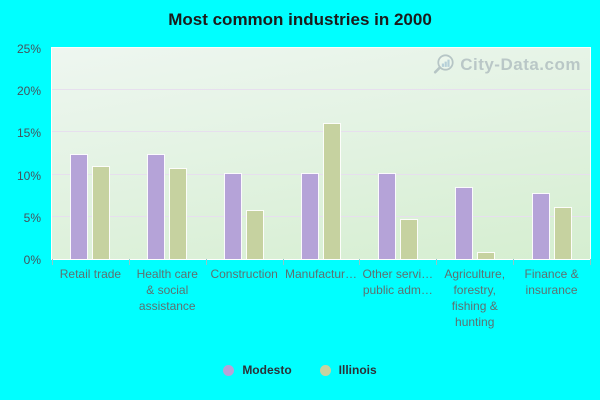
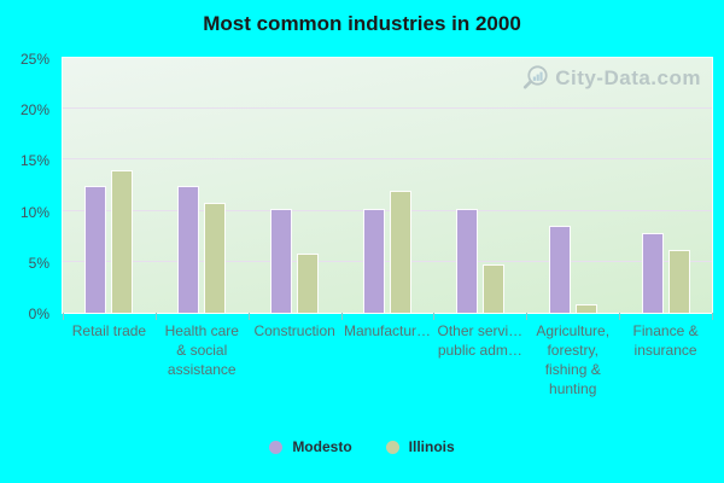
Illinois/Retail trade: 11% -> 14%
Illinois/Manufactur…: 16% -> 12%
